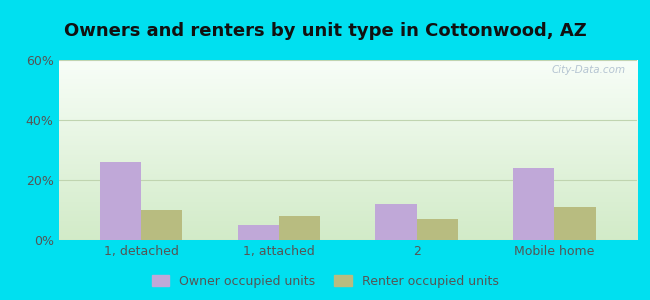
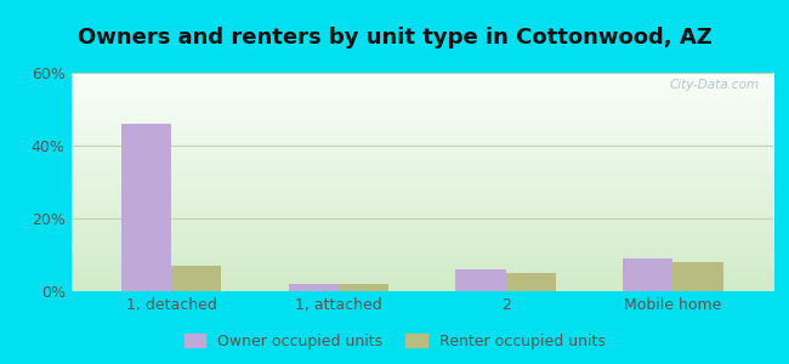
Owner occupied units/1, detached: 26% -> 46%
Renter occupied units/1, detached: 10% -> 7%
Owner occupied units/1, attached: 5% -> 2%
Renter occupied units/1, attached: 8% -> 2%
Owner occupied units/2: 12% -> 6%
Renter occupied units/2: 7% -> 5%
Owner occupied units/Mobile home: 24% -> 9%
Renter occupied units/Mobile home: 11% -> 8%
